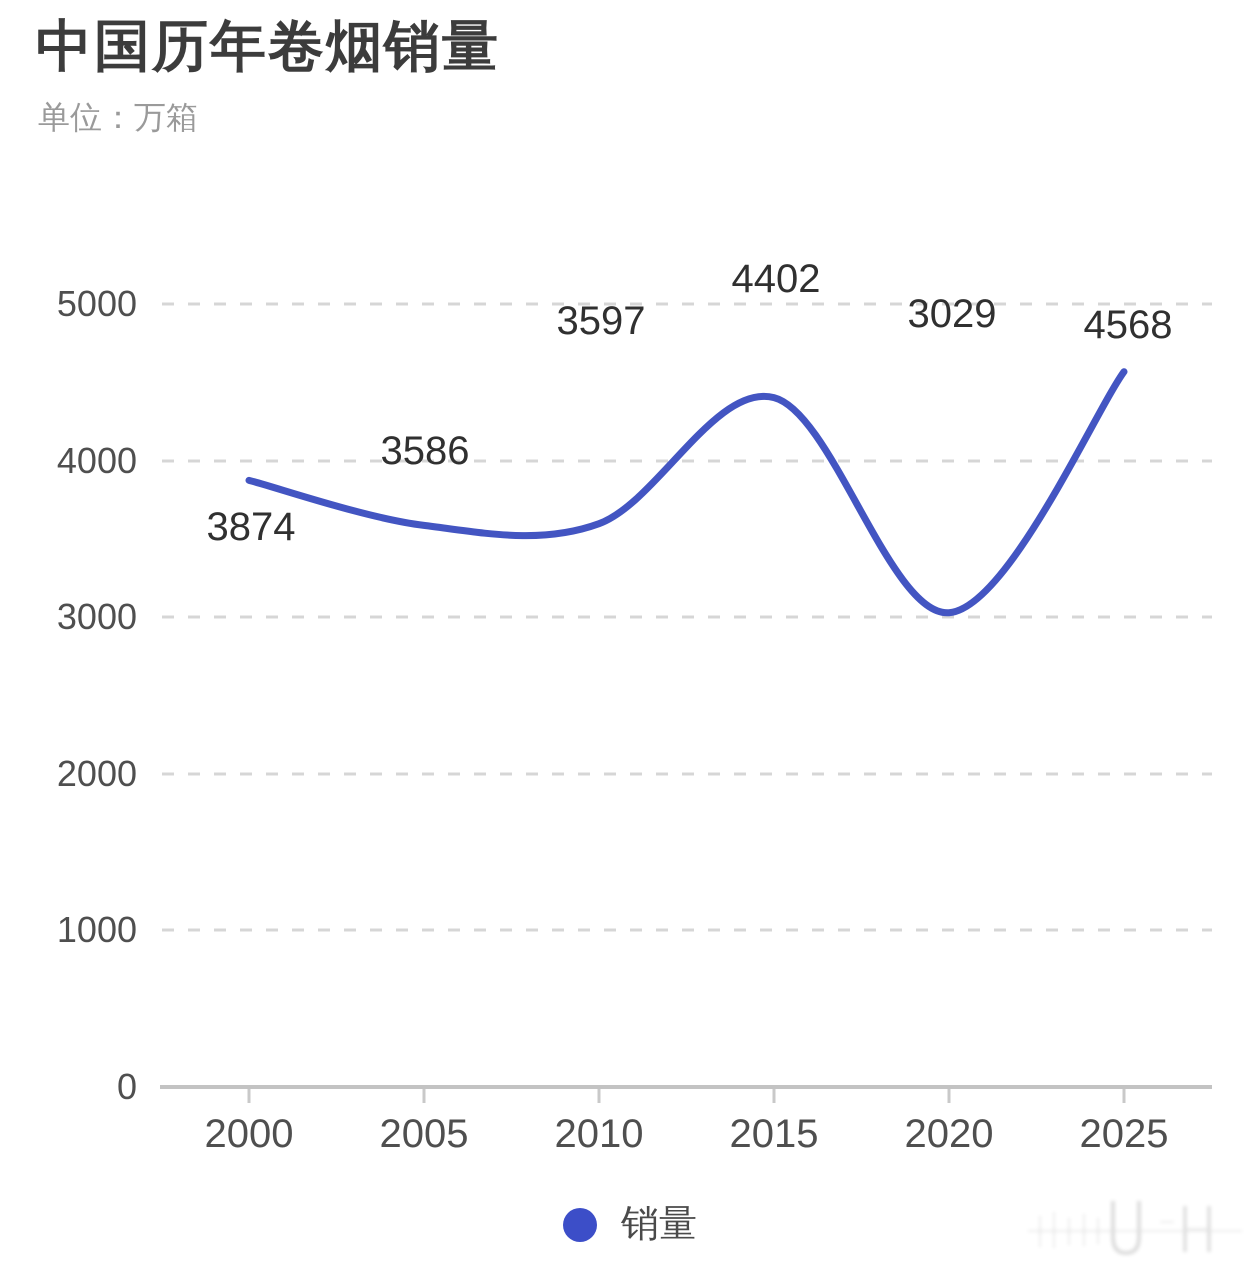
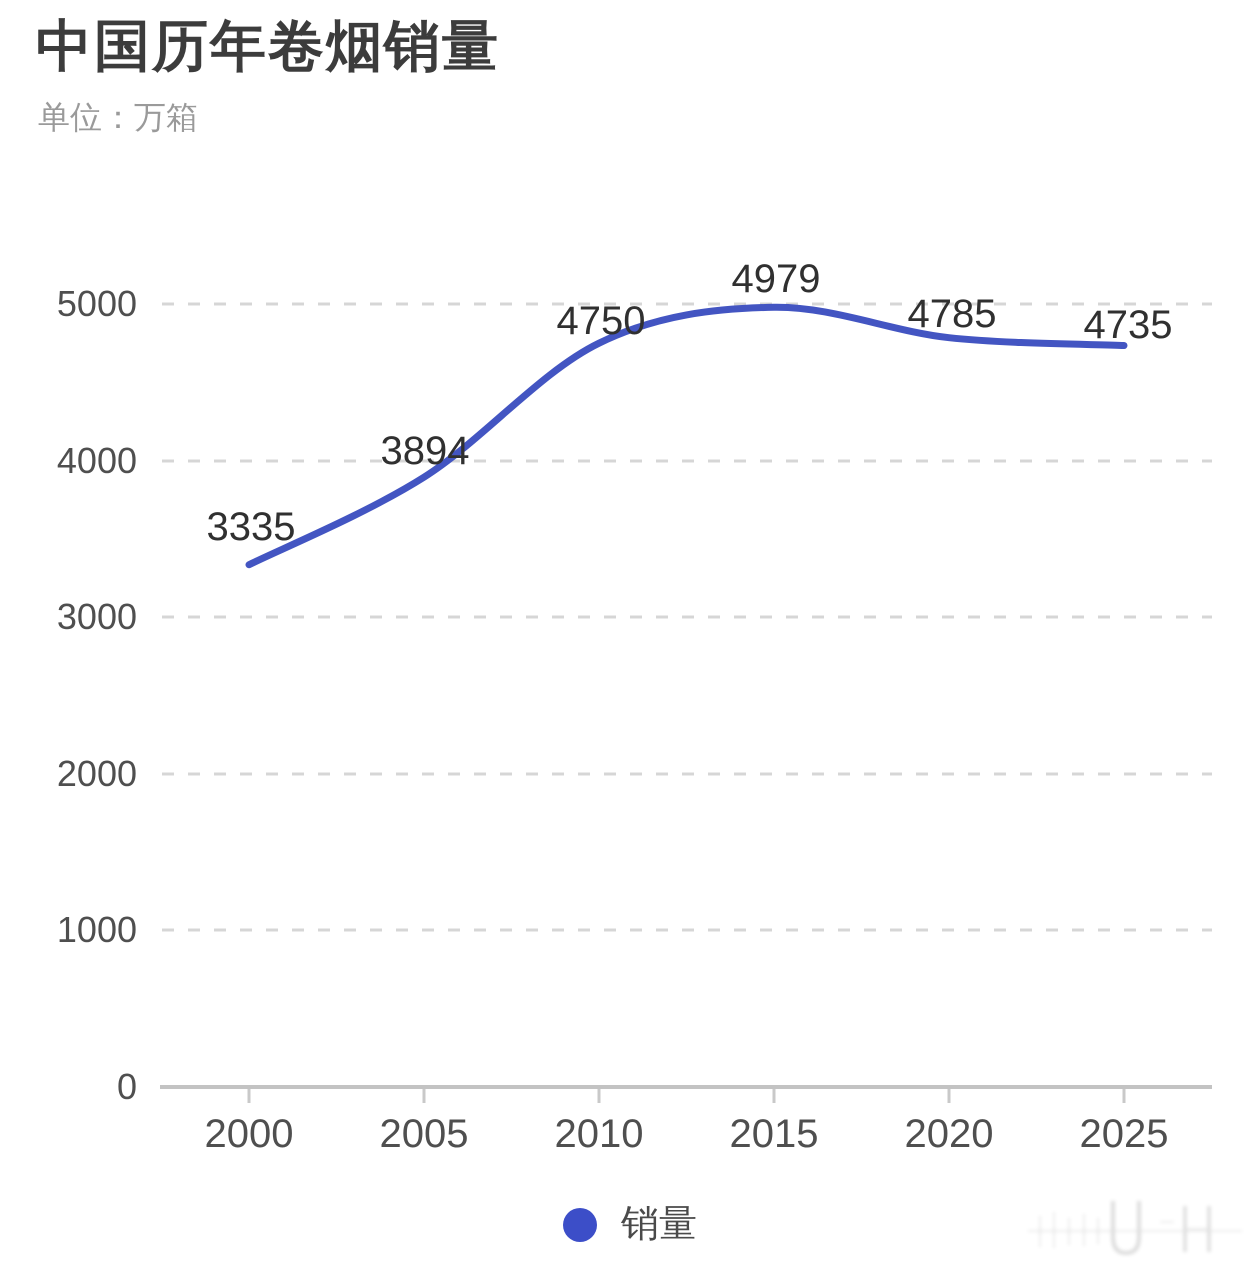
2000: 3874 -> 3335
2005: 3586 -> 3894
2010: 3597 -> 4750
2015: 4402 -> 4979
2020: 3029 -> 4785
2025: 4568 -> 4735
